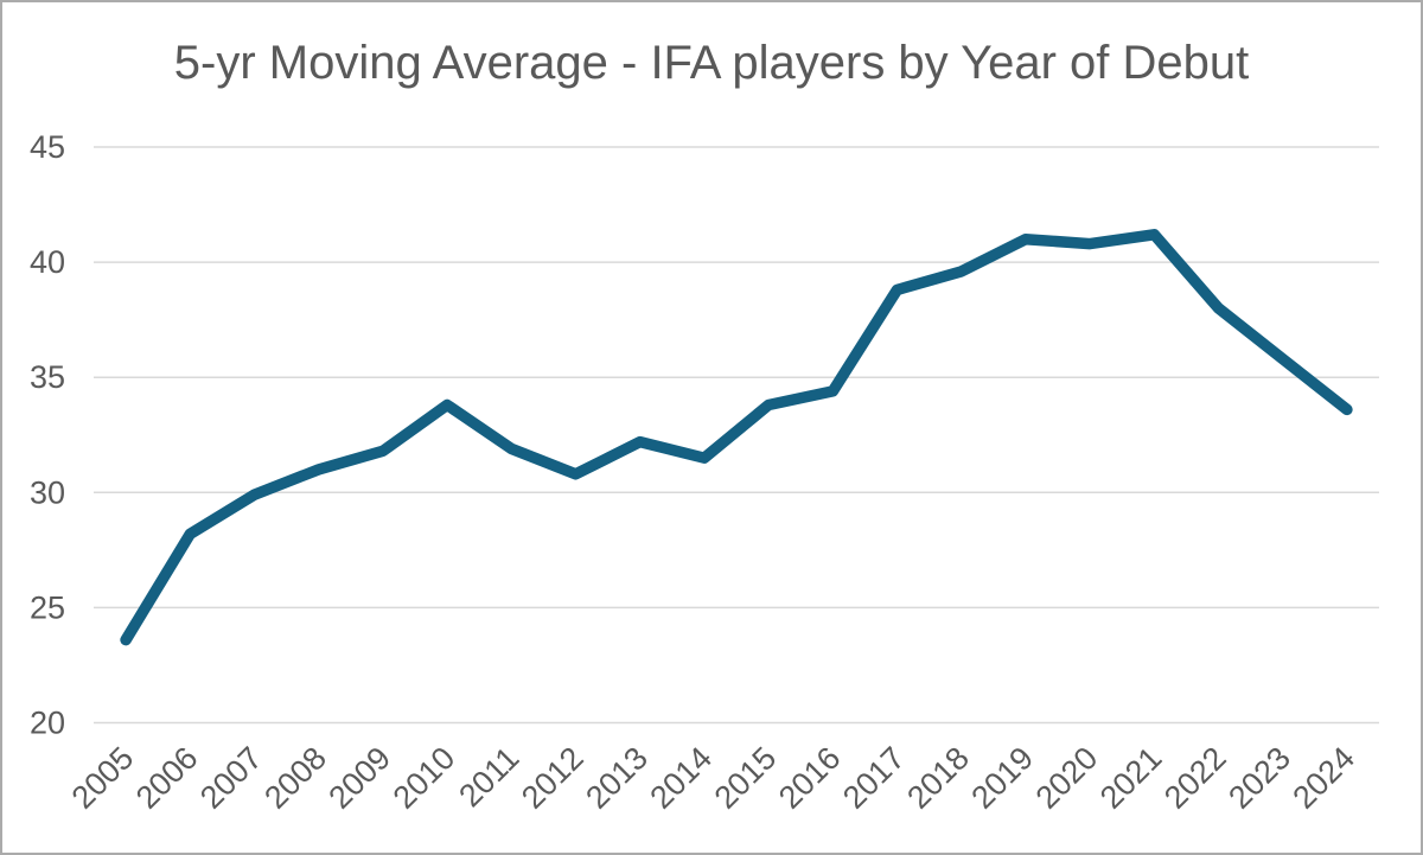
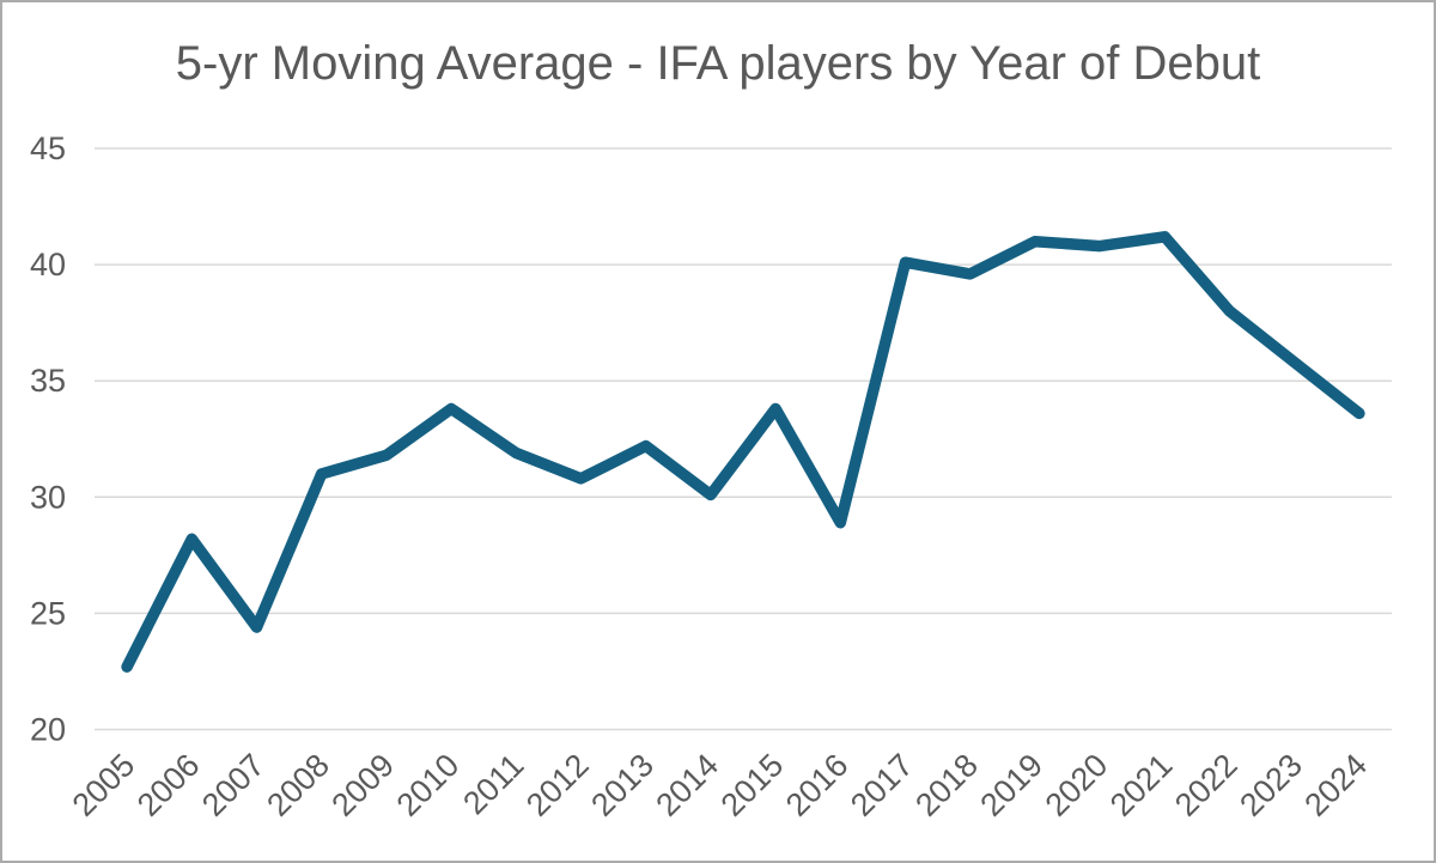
2005: 23.6 -> 22.7
2007: 29.9 -> 24.4
2014: 31.5 -> 30.1
2016: 34.4 -> 28.9
2017: 38.8 -> 40.1
